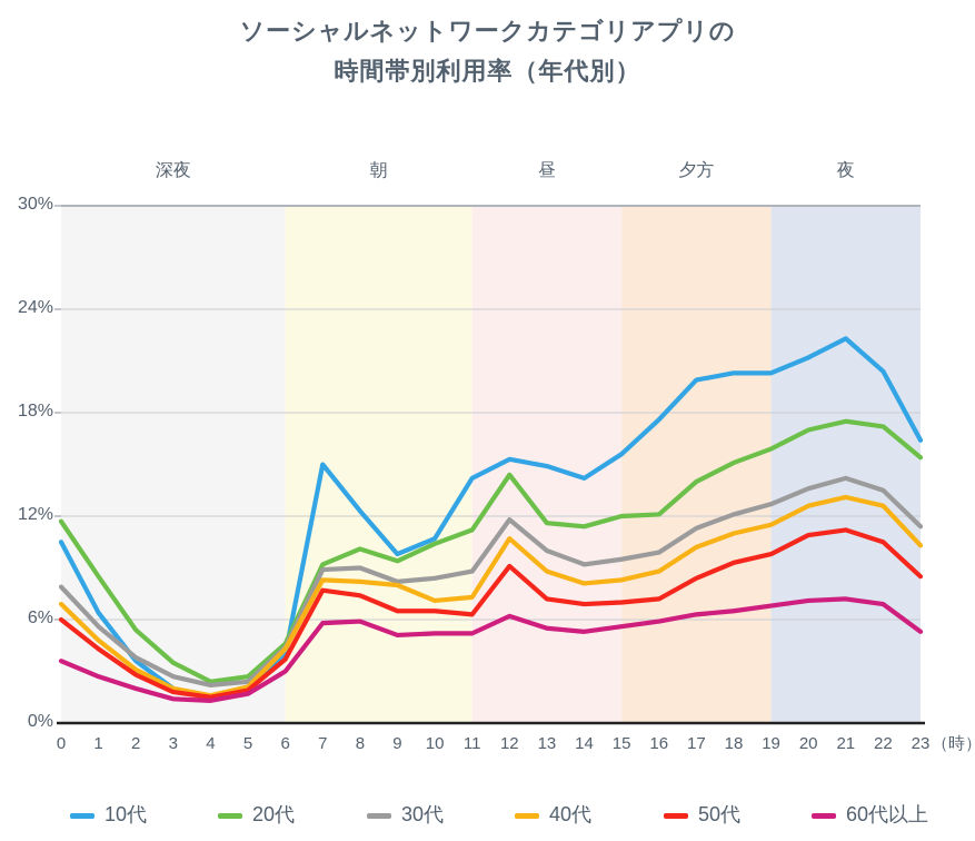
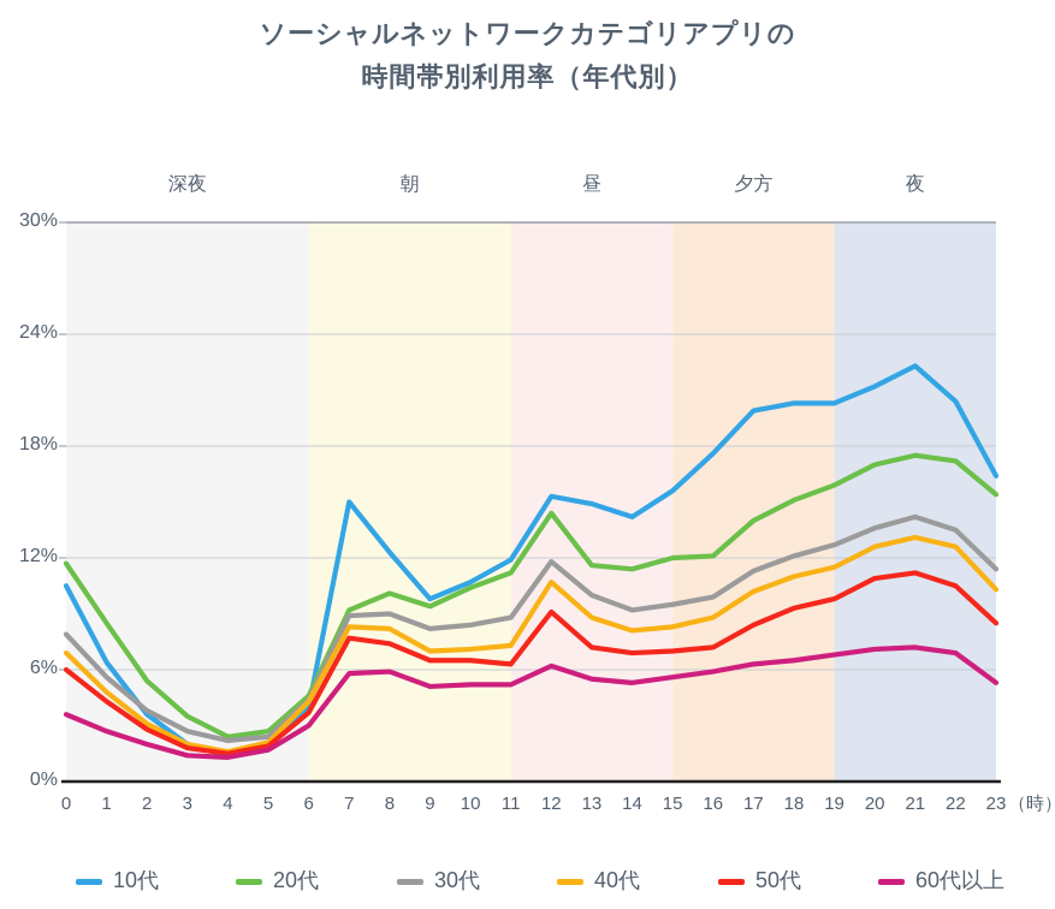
40代/9: 8.0% -> 7.0%
10代/11: 14.2% -> 11.9%
